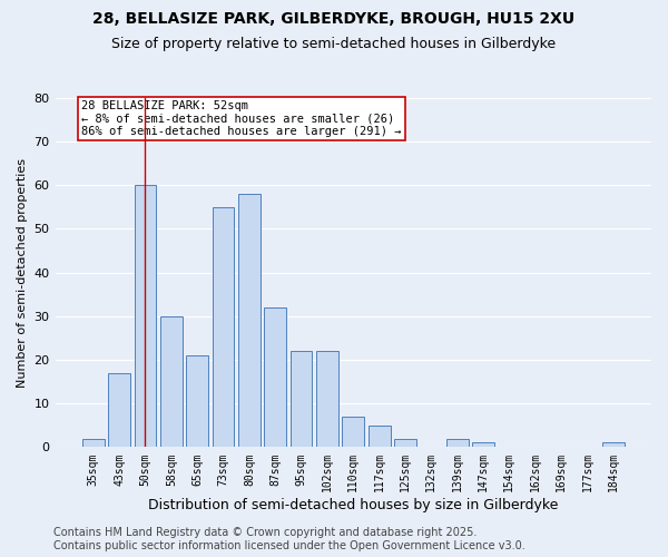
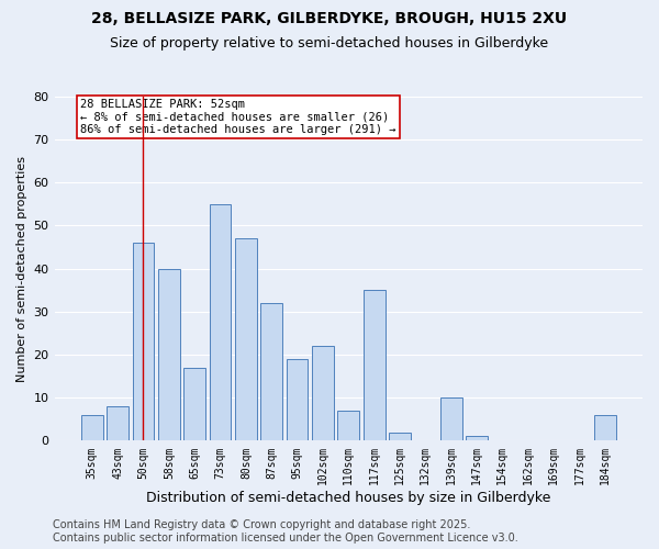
35sqm: 2 -> 6
43sqm: 17 -> 8
50sqm: 60 -> 46
58sqm: 30 -> 40
65sqm: 21 -> 17
80sqm: 58 -> 47
95sqm: 22 -> 19
117sqm: 5 -> 35
139sqm: 2 -> 10
184sqm: 1 -> 6
